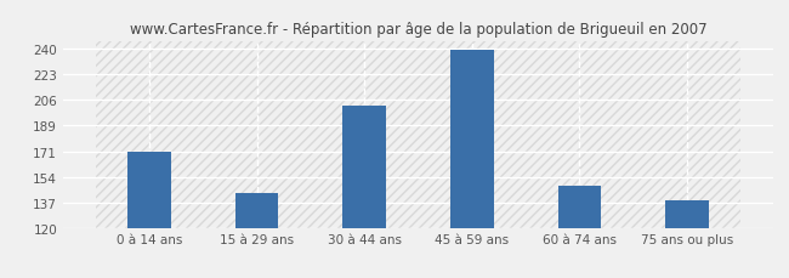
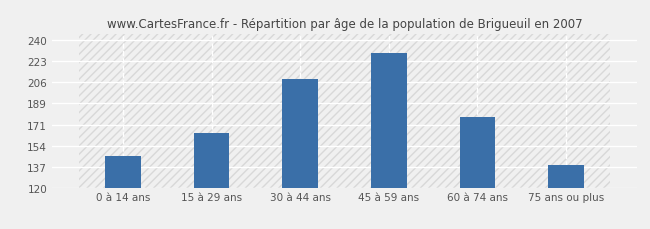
0 à 14 ans: 171 -> 146
15 à 29 ans: 143 -> 164
30 à 44 ans: 202 -> 208
45 à 59 ans: 239 -> 229
60 à 74 ans: 148 -> 177
